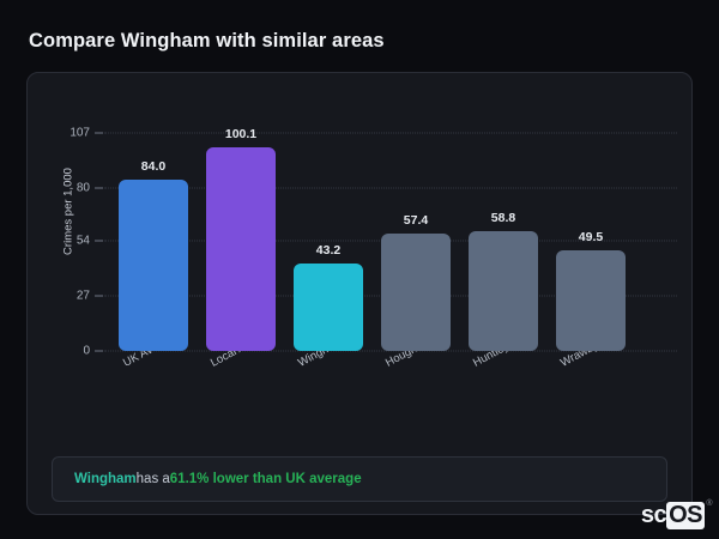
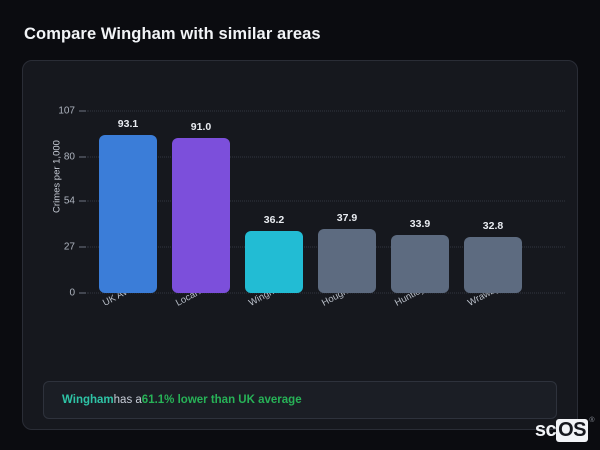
UK Average: 84.0 -> 93.1
Local Area: 100.1 -> 91.0
Wingham: 43.2 -> 36.2
Houghton (: 57.4 -> 37.9
Huntley: 58.8 -> 33.9
Wrawby: 49.5 -> 32.8
